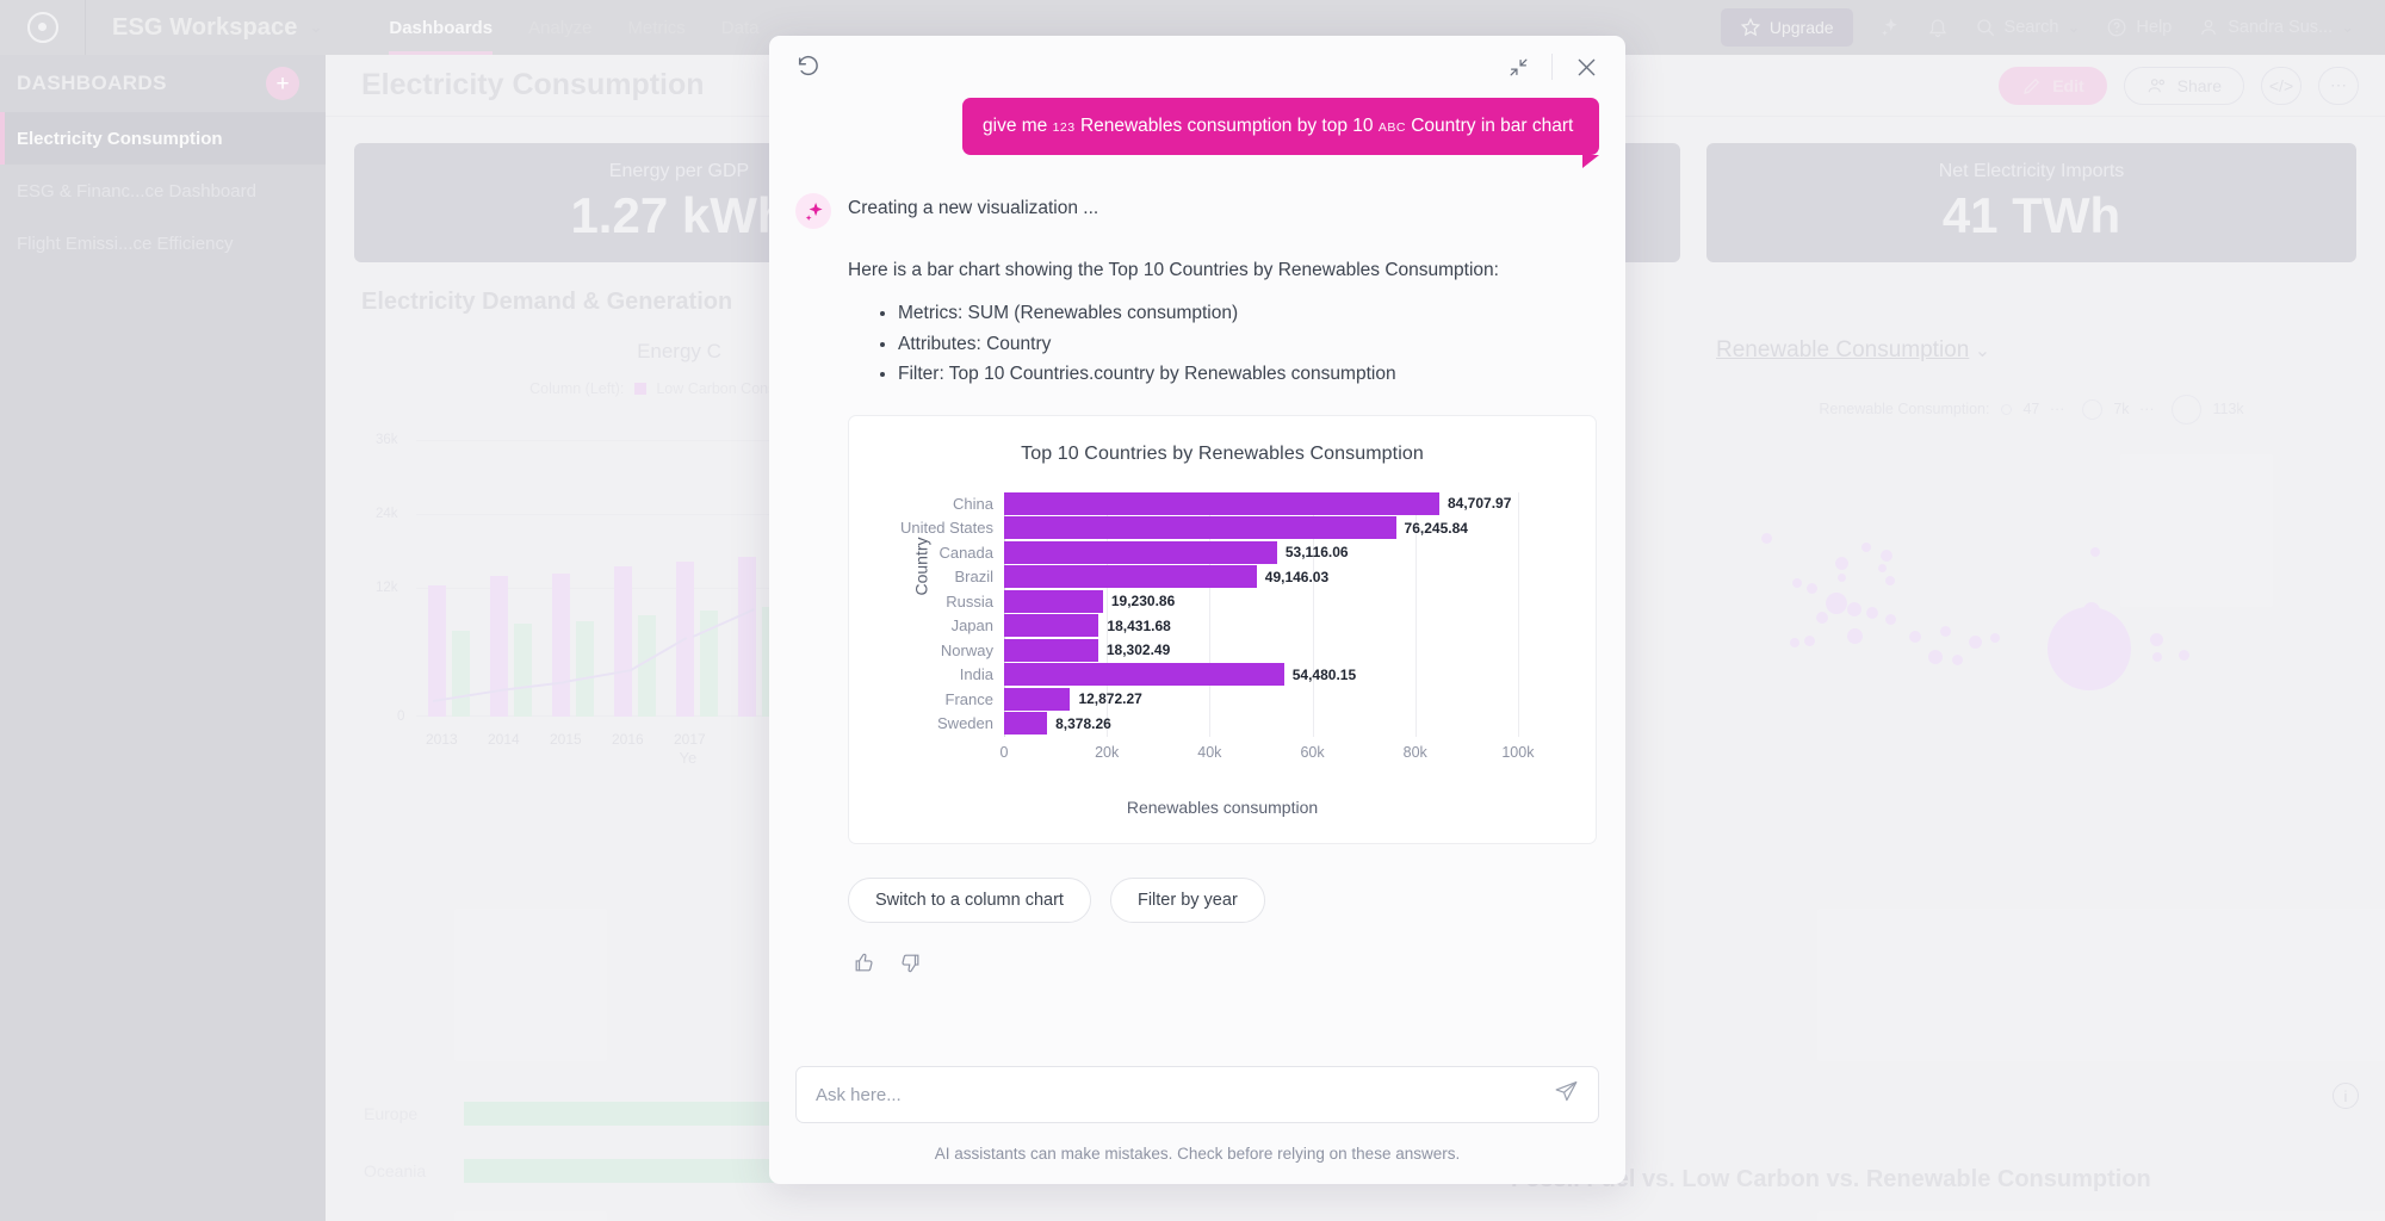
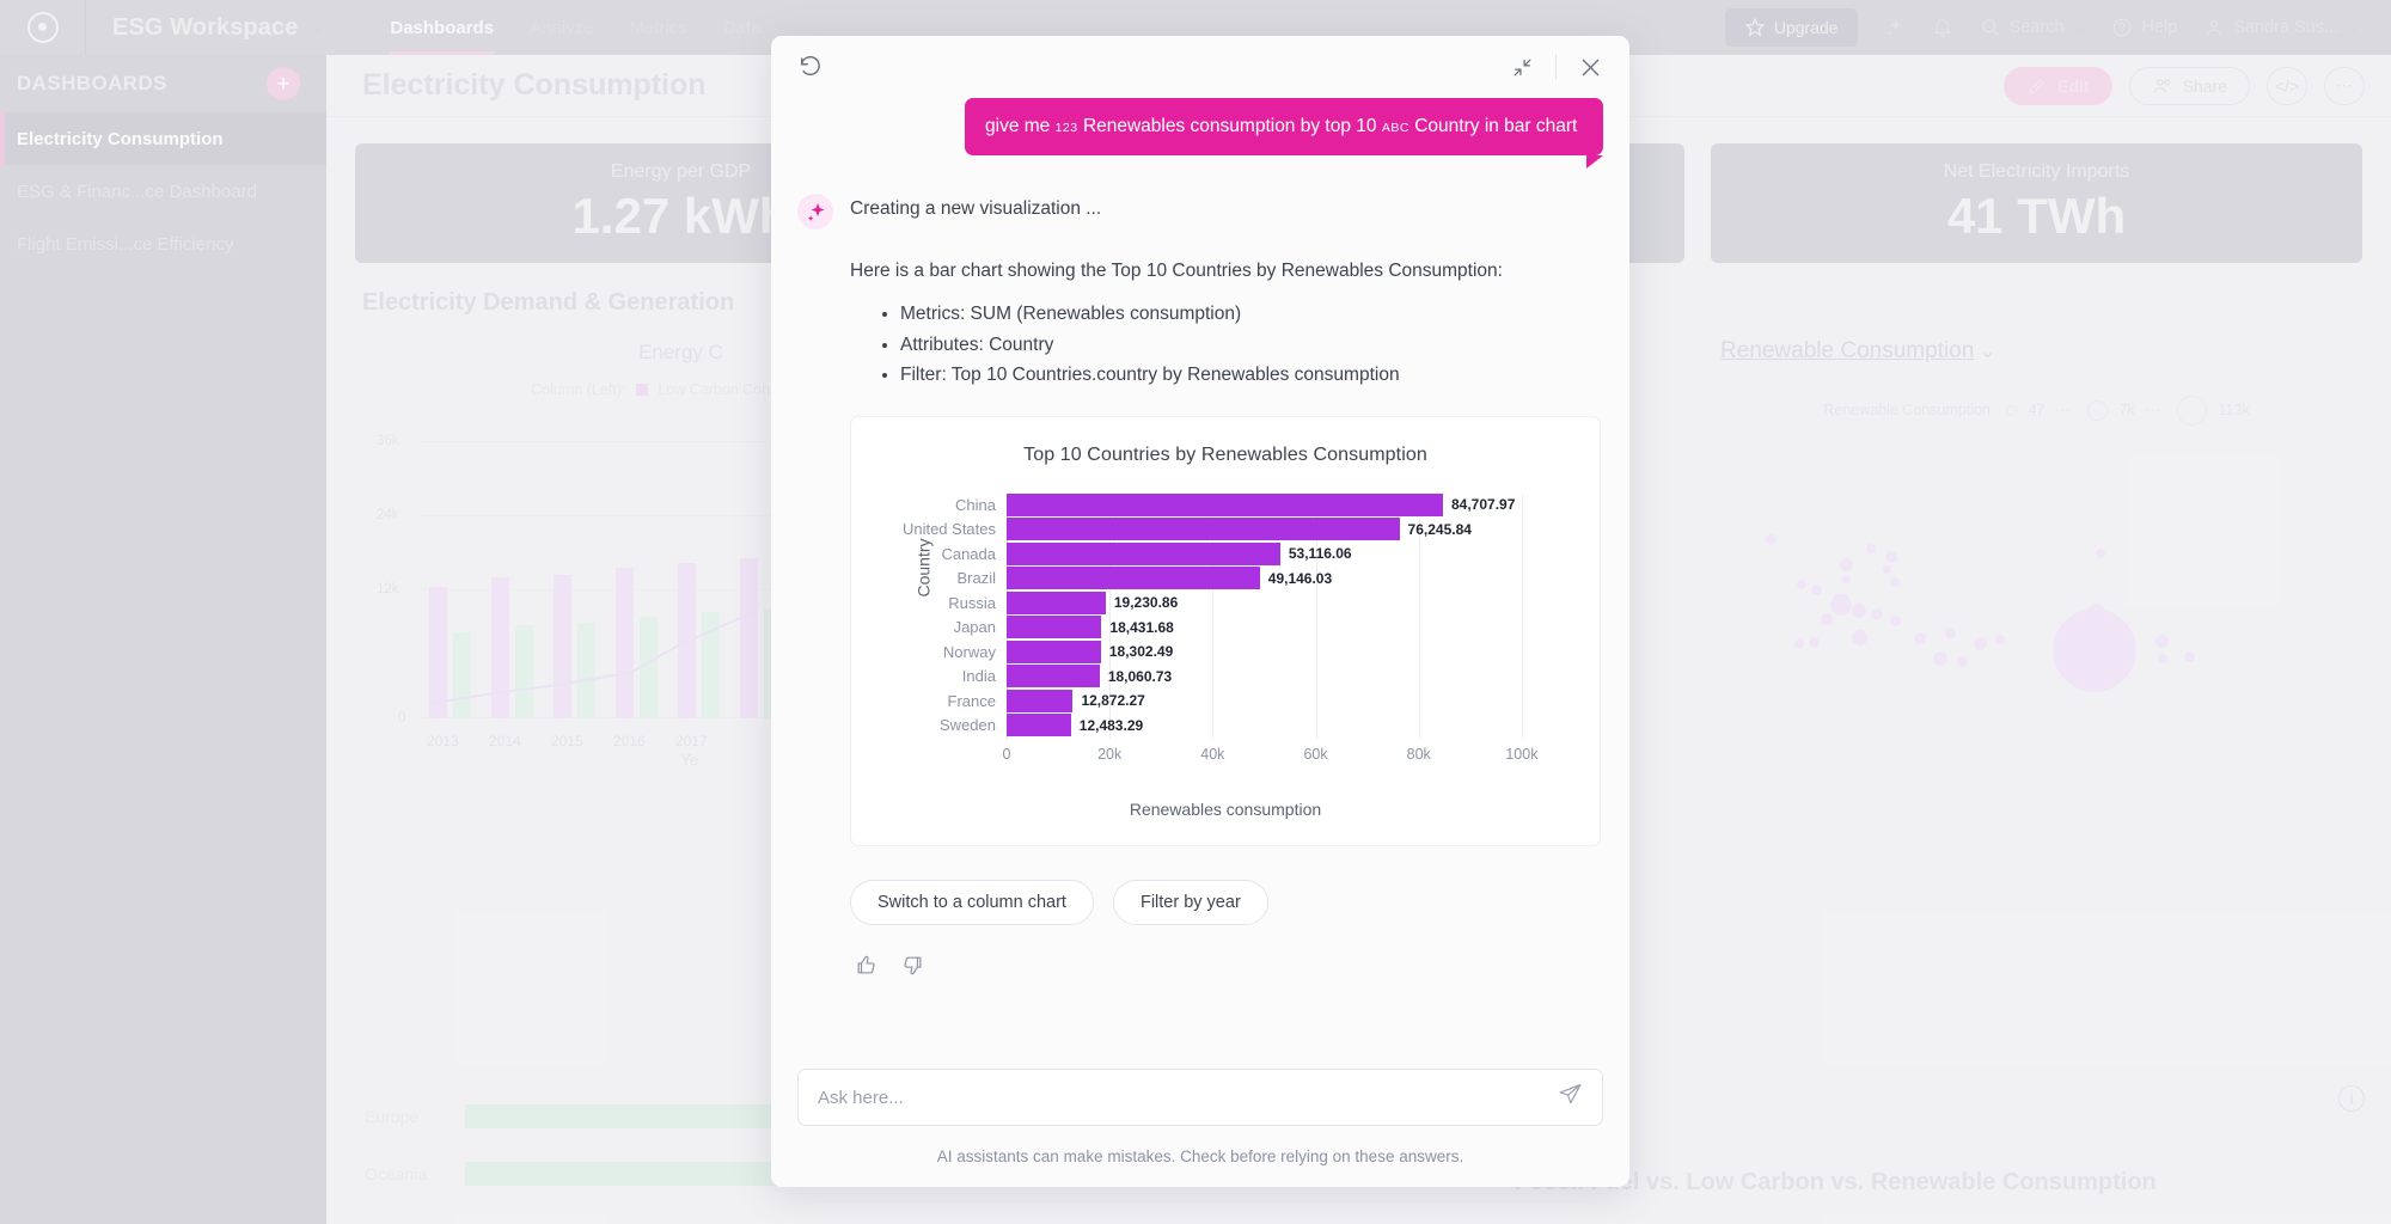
India: 54,480.15 -> 18,060.73
Sweden: 8,378.26 -> 12,483.29
